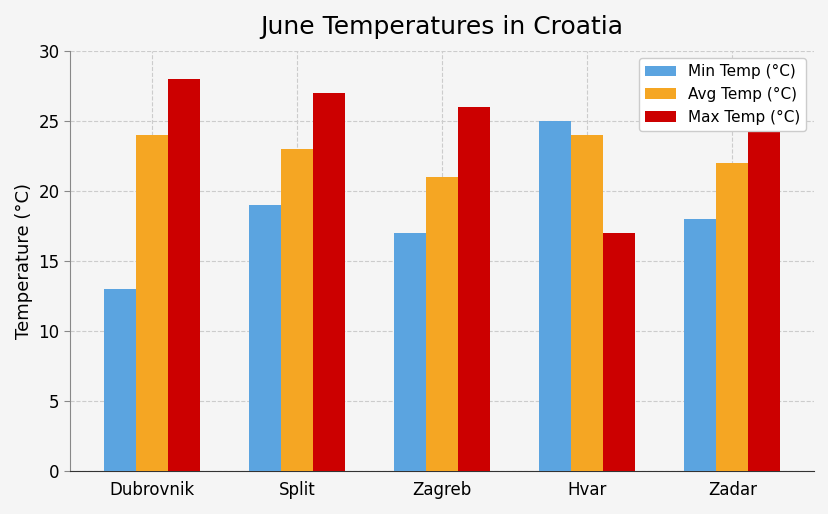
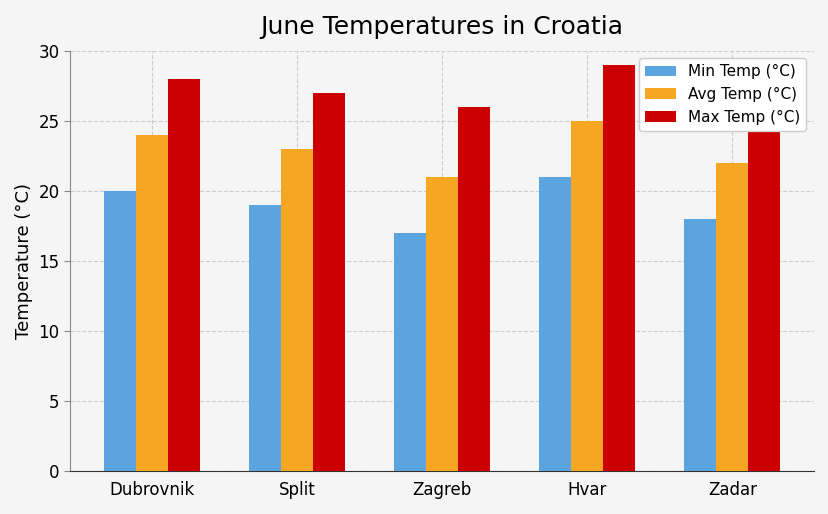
Min Temp (°C)/Dubrovnik: 13 -> 20
Min Temp (°C)/Hvar: 25 -> 21
Avg Temp (°C)/Hvar: 24 -> 25
Max Temp (°C)/Hvar: 17 -> 29
